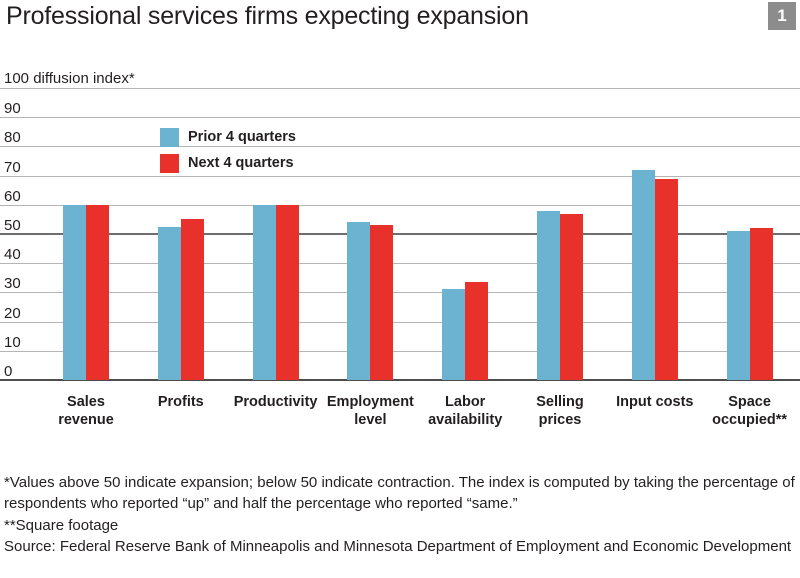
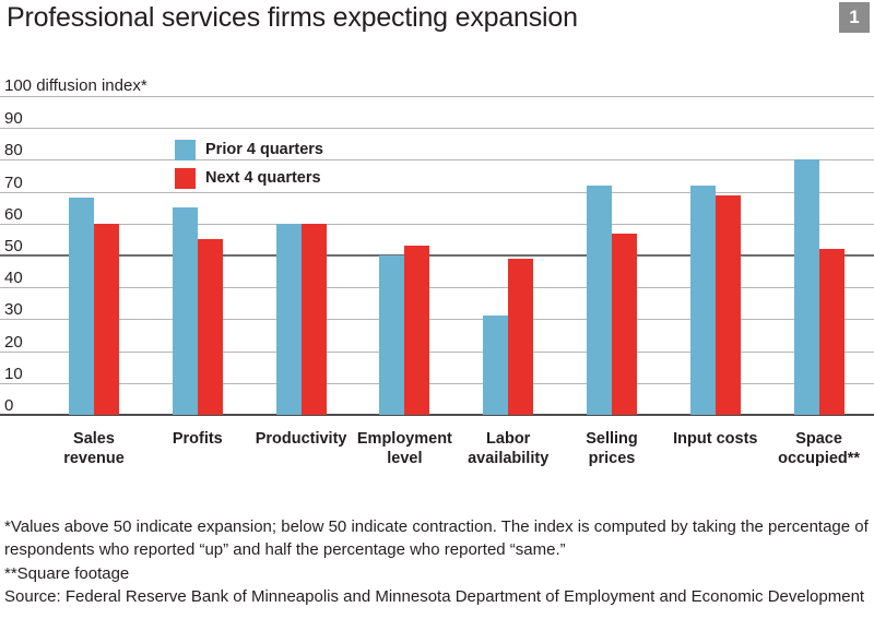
Prior 4 quarters/Sales revenue: 60 -> 68
Prior 4 quarters/Profits: 52 -> 65
Prior 4 quarters/Employment level: 54 -> 50
Next 4 quarters/Labor availability: 34 -> 49
Prior 4 quarters/Selling prices: 58 -> 72
Prior 4 quarters/Space occupied**: 51 -> 80
